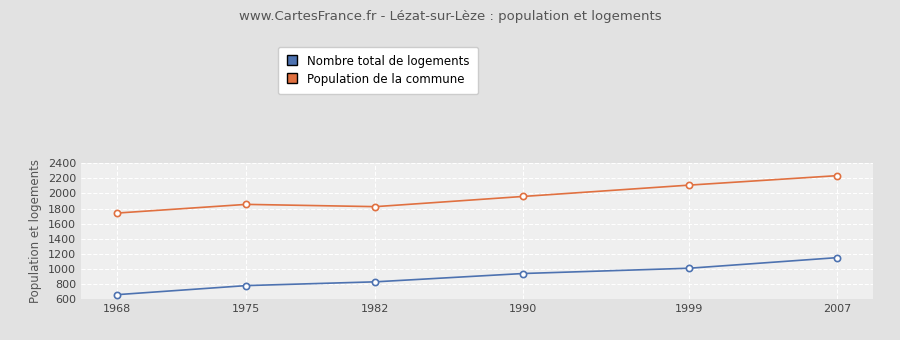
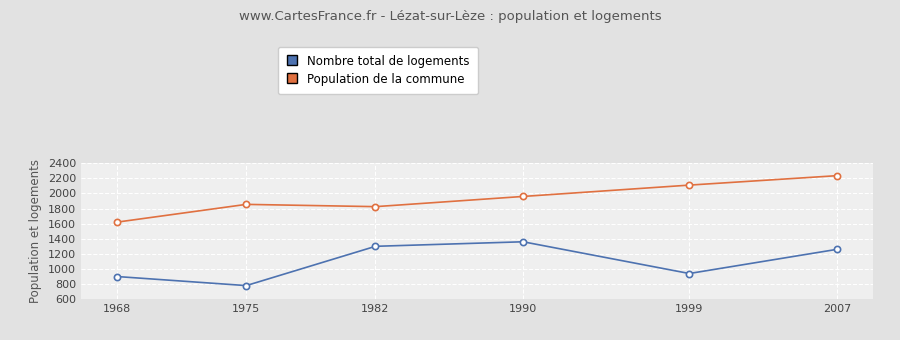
Nombre total de logements/1968: 660 -> 900
Population de la commune/1968: 1740 -> 1620
Nombre total de logements/1982: 830 -> 1300
Nombre total de logements/1990: 940 -> 1360
Nombre total de logements/1999: 1010 -> 940
Nombre total de logements/2007: 1150 -> 1260
